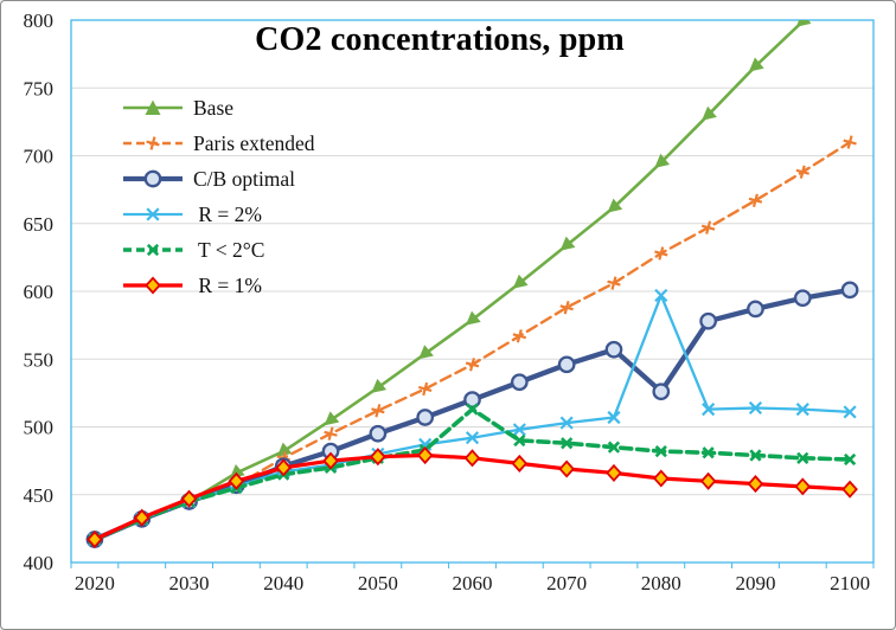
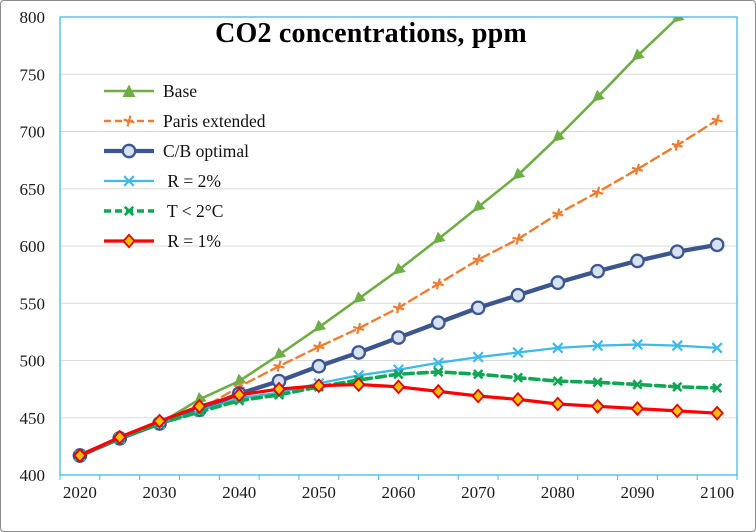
T < 2°C/2060: 513 -> 488
C/B optimal/2080: 526 -> 568
R = 2%/2080: 597 -> 511
